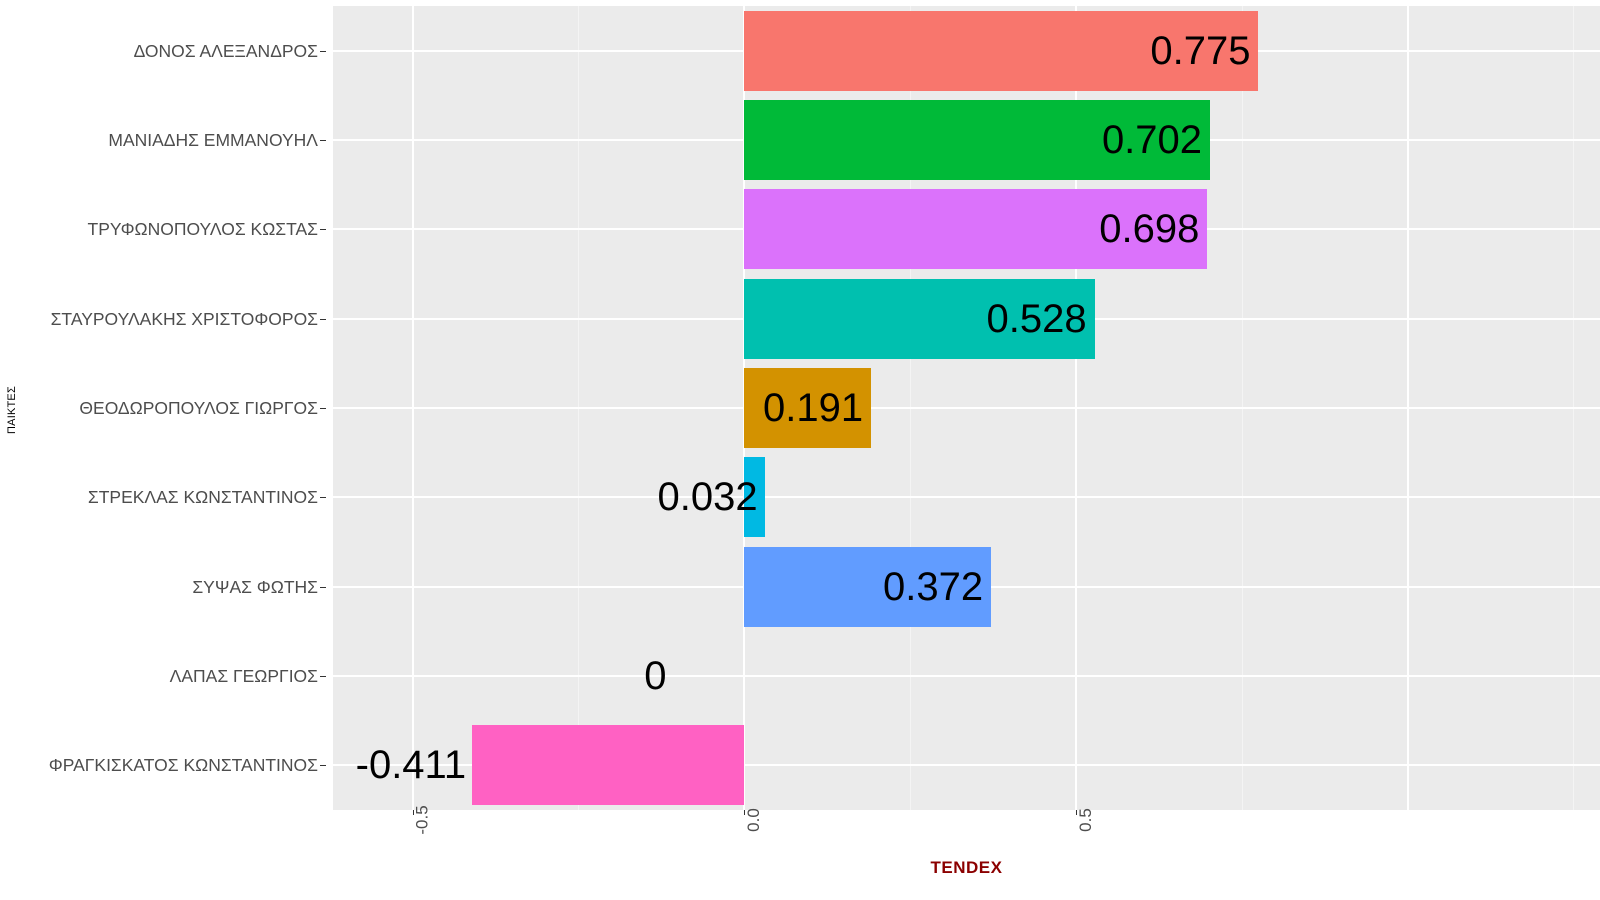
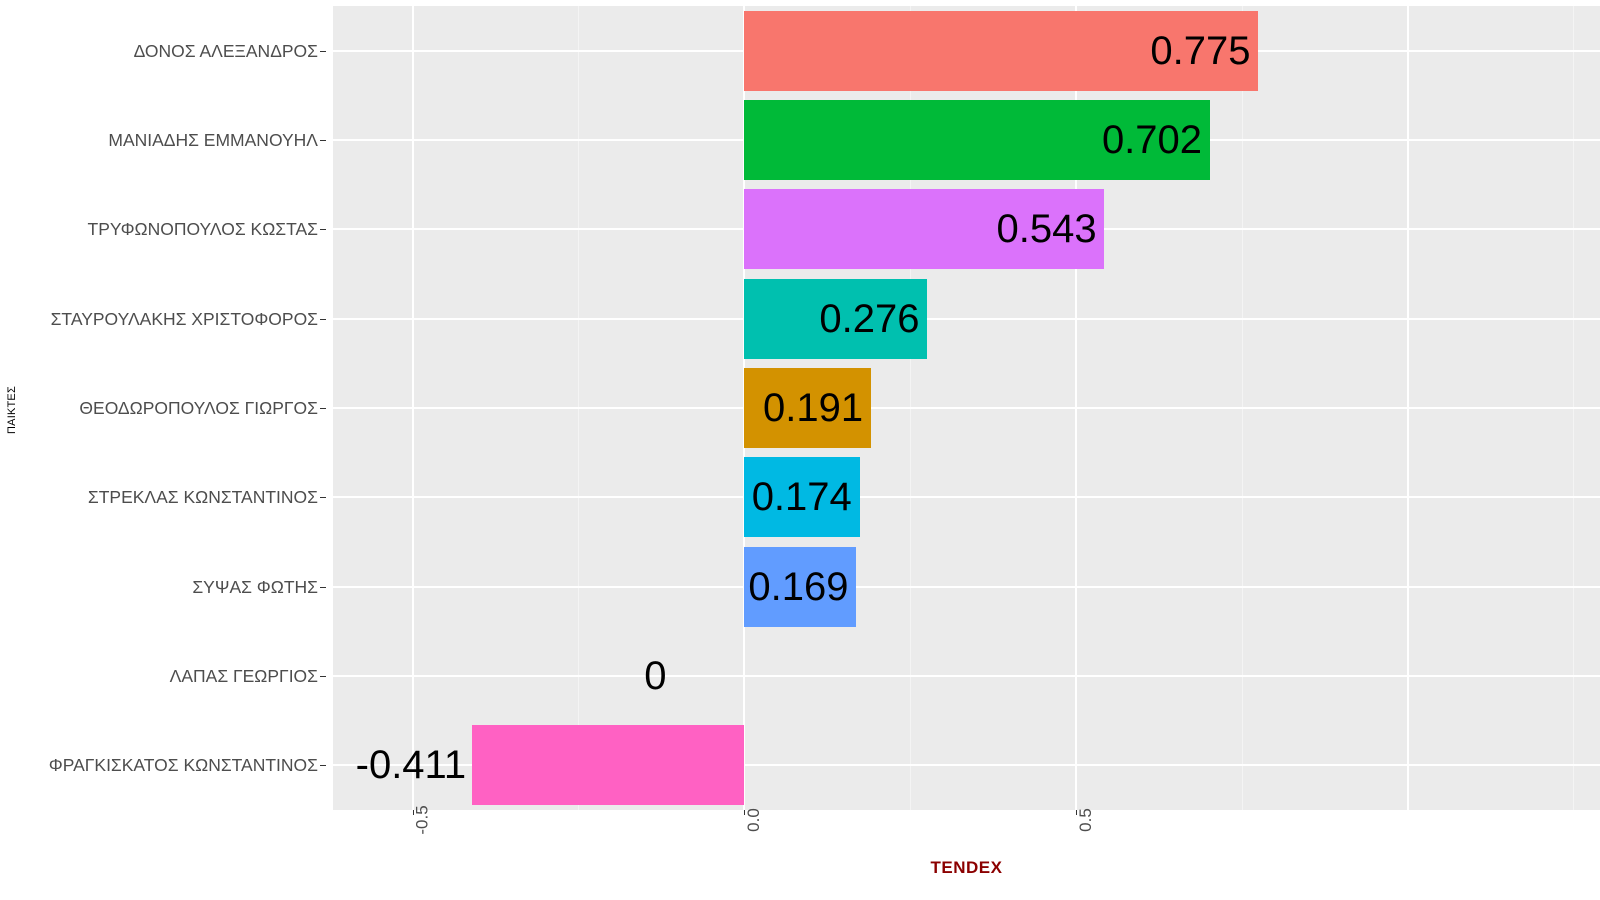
ΤΡΥΦΩΝΟΠΟΥΛΟΣ ΚΩΣΤΑΣ: 0.698 -> 0.543
ΣΤΑΥΡΟΥΛΑΚΗΣ ΧΡΙΣΤΟΦΟΡΟΣ: 0.528 -> 0.276
ΣΤΡΕΚΛΑΣ ΚΩΝΣΤΑΝΤΙΝΟΣ: 0.032 -> 0.174
ΣΥΨΑΣ ΦΩΤΗΣ: 0.372 -> 0.169
